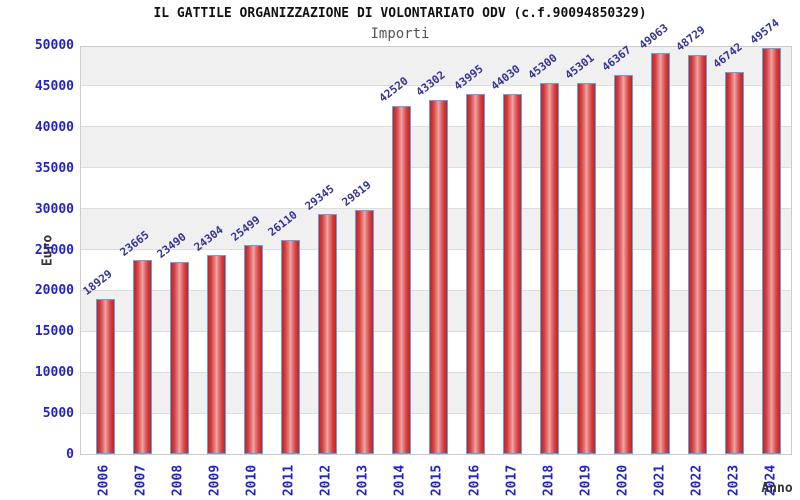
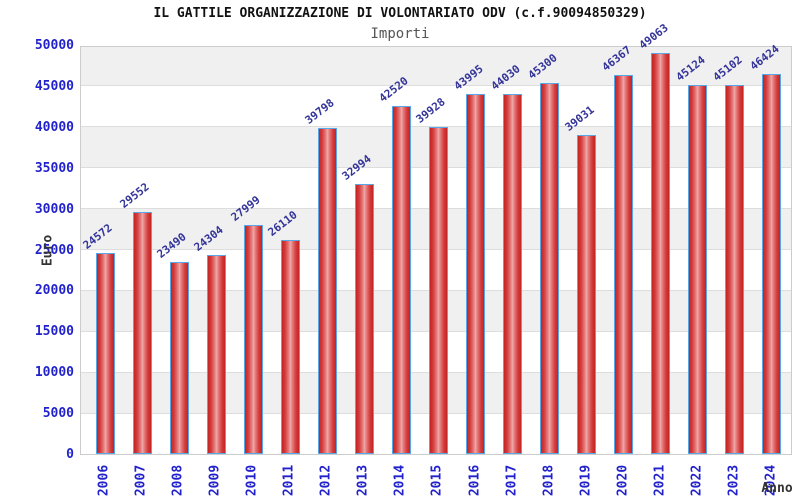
2006: 18929 -> 24572
2007: 23665 -> 29552
2010: 25499 -> 27999
2012: 29345 -> 39798
2013: 29819 -> 32994
2015: 43302 -> 39928
2019: 45301 -> 39031
2022: 48729 -> 45124
2023: 46742 -> 45102
2024: 49574 -> 46424
